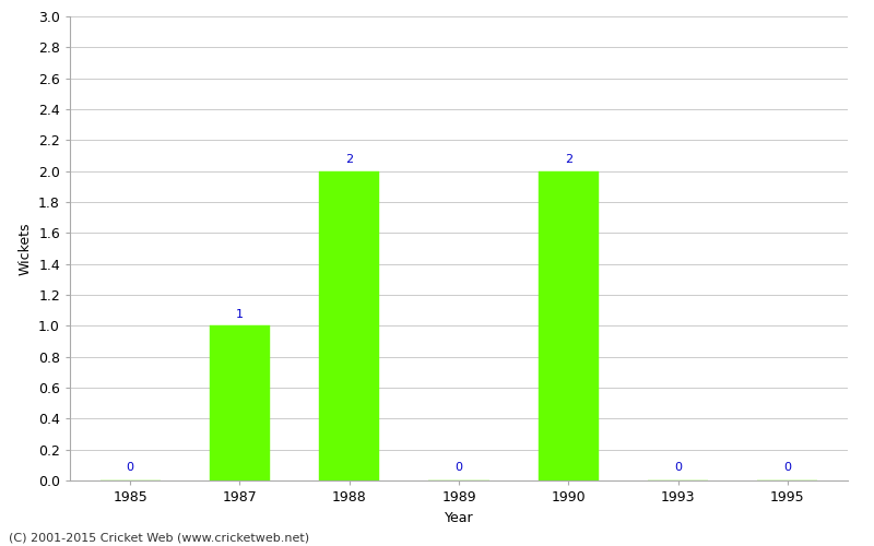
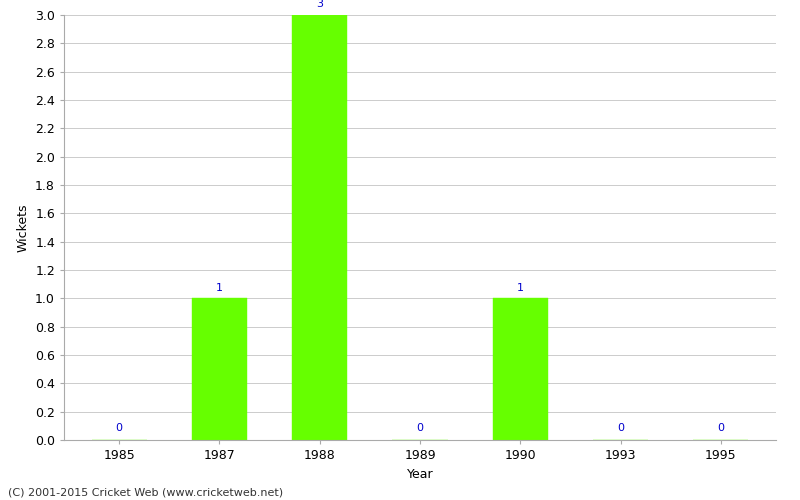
1988: 2 -> 3
1990: 2 -> 1
